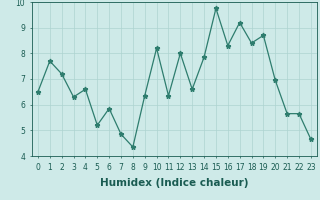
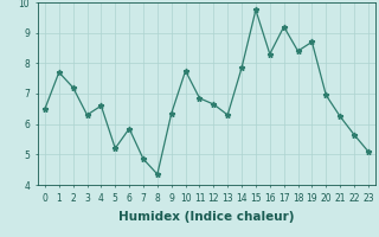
10: 8.20 -> 7.75
11: 6.35 -> 6.85
12: 8.00 -> 6.65
13: 6.60 -> 6.30
21: 5.65 -> 6.25
23: 4.65 -> 5.10
